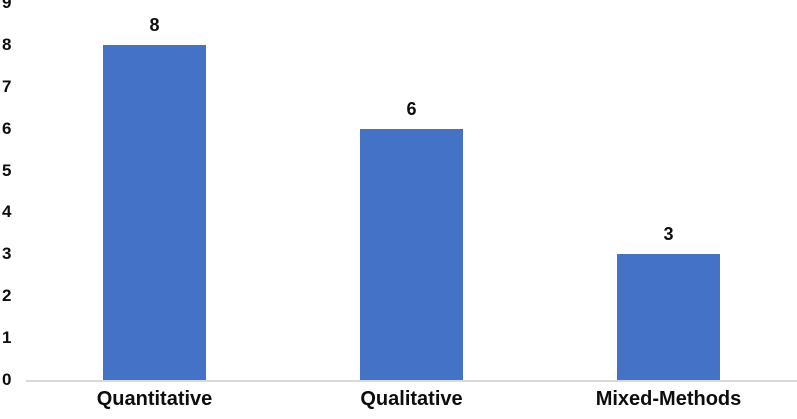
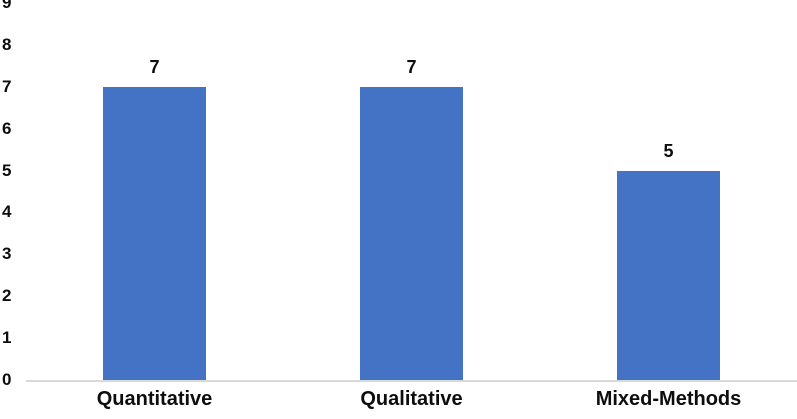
Quantitative: 8 -> 7
Qualitative: 6 -> 7
Mixed-Methods: 3 -> 5
